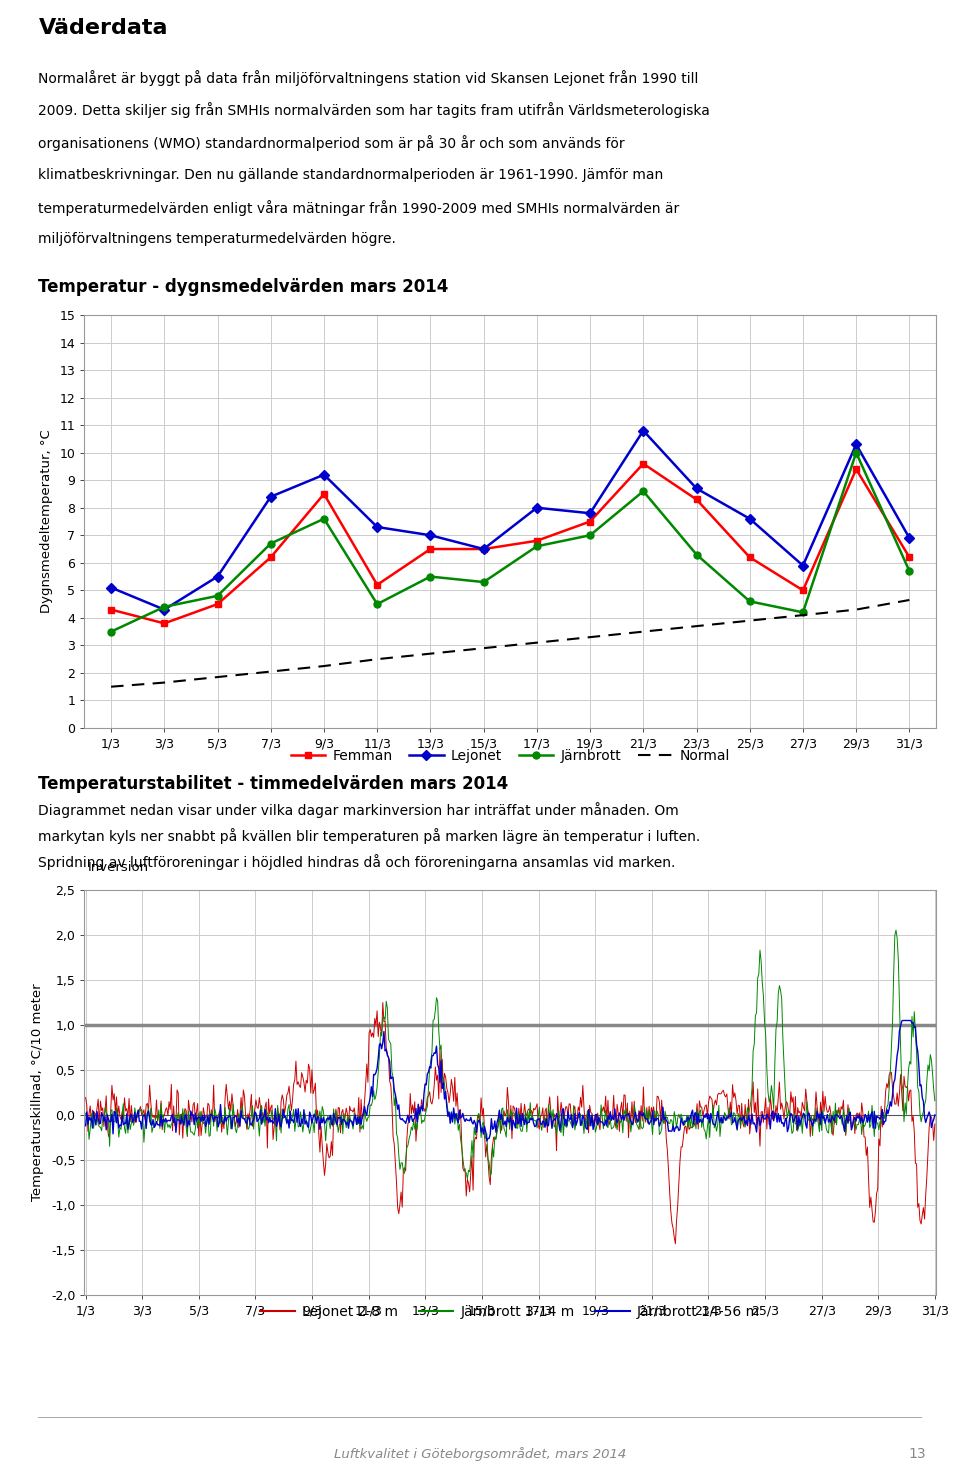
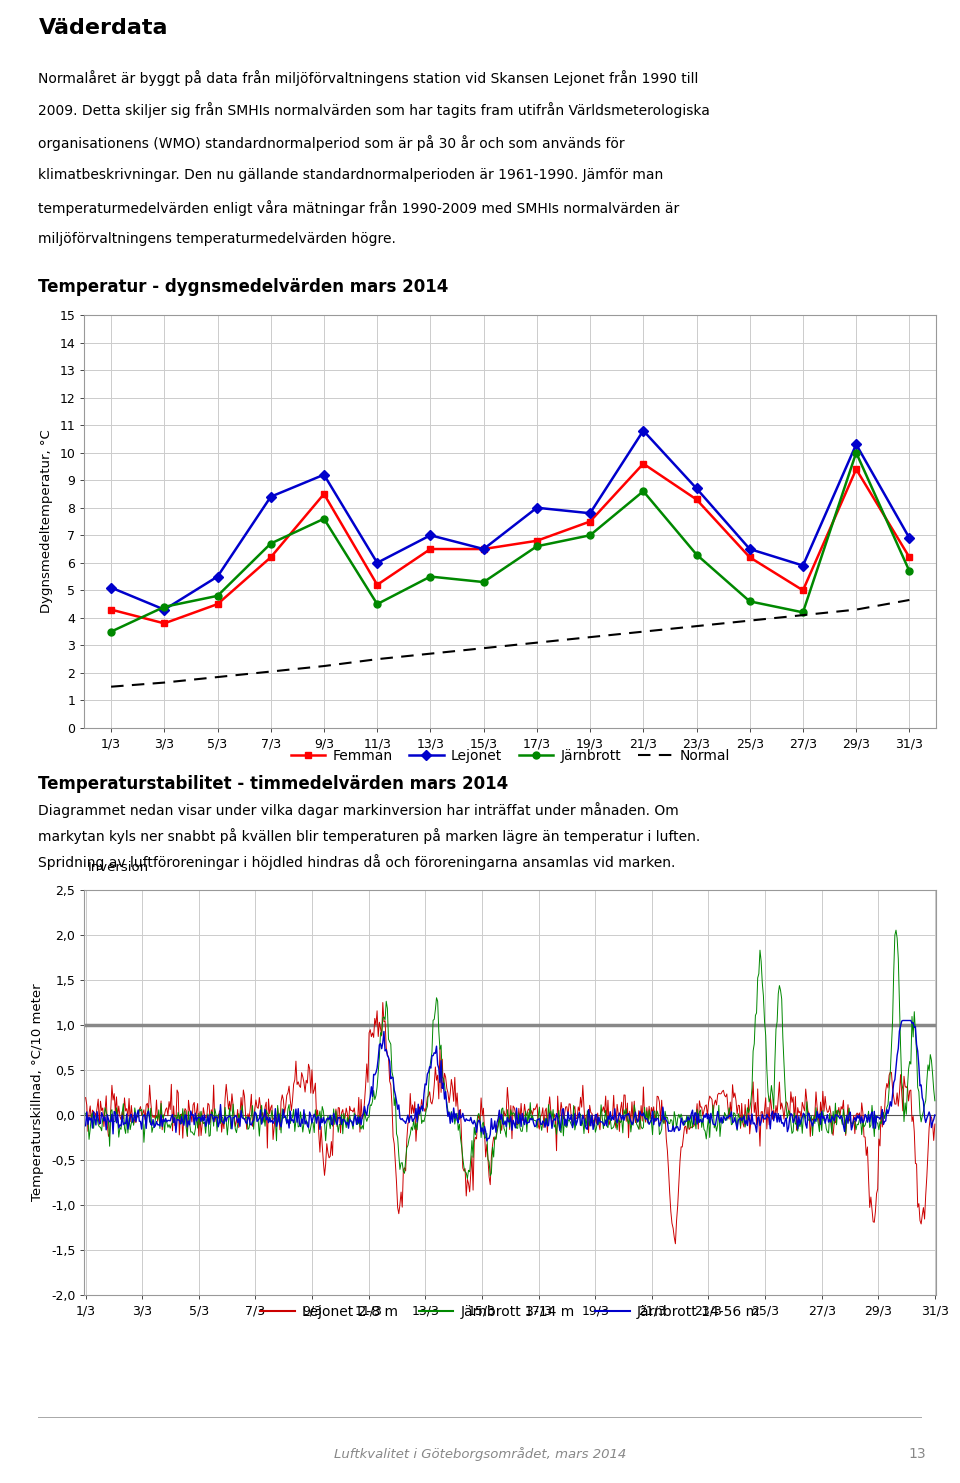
Lejonet/11/3: 7.3 -> 6.0
Lejonet/25/3: 7.6 -> 6.5
